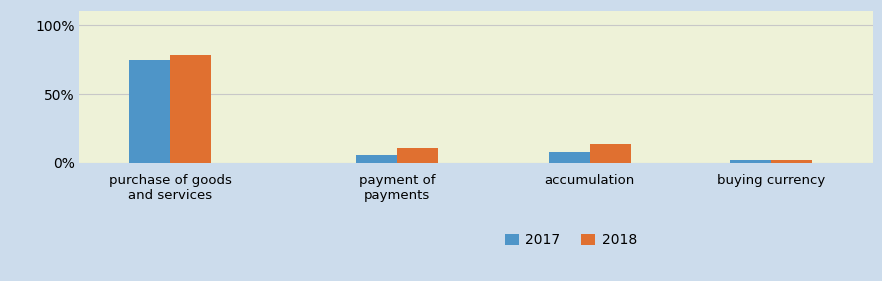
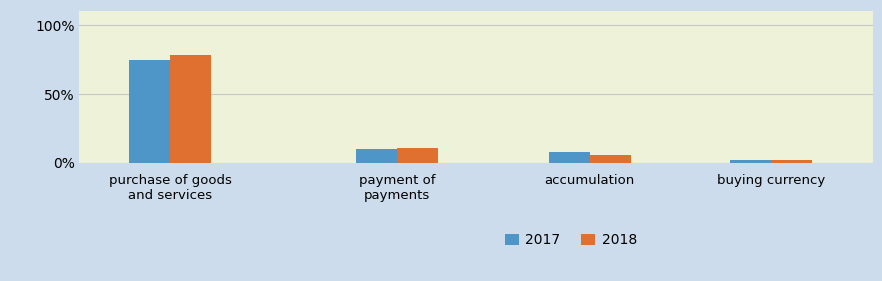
2017/payment of payments: 6% -> 10%
2018/accumulation: 14% -> 6%
